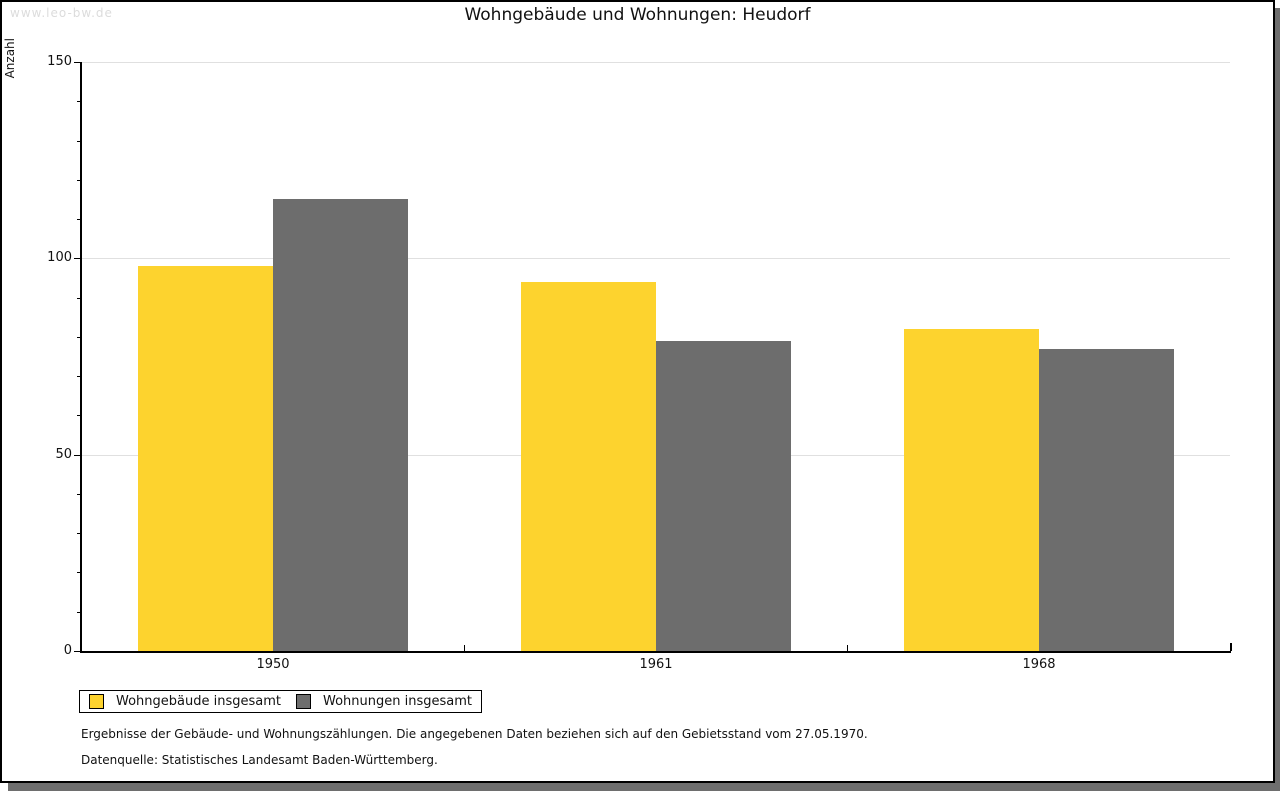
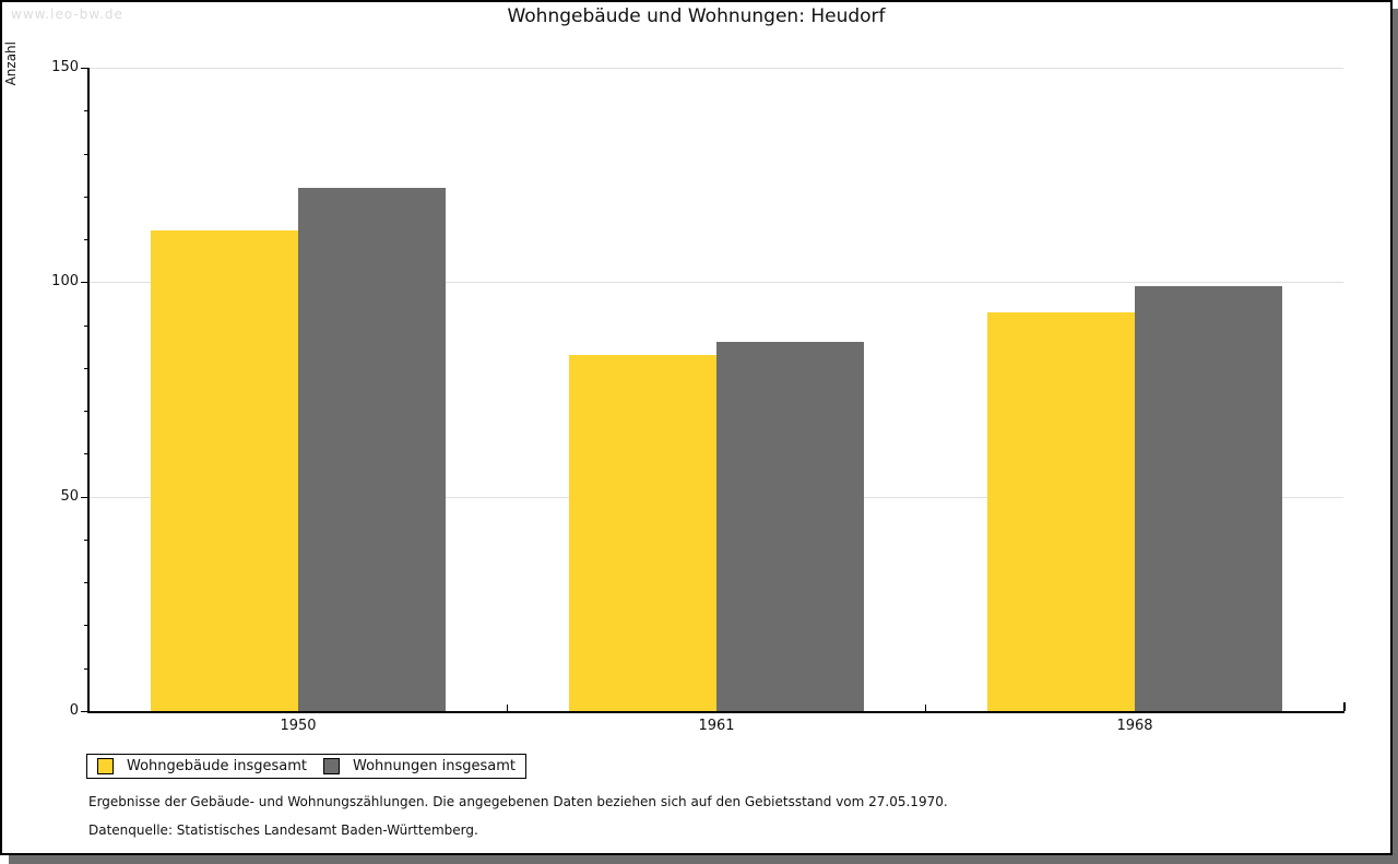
Wohngebäude insgesamt/1950: 98 -> 112
Wohnungen insgesamt/1950: 115 -> 122
Wohngebäude insgesamt/1961: 94 -> 83
Wohnungen insgesamt/1961: 79 -> 86
Wohngebäude insgesamt/1968: 82 -> 93
Wohnungen insgesamt/1968: 77 -> 99
